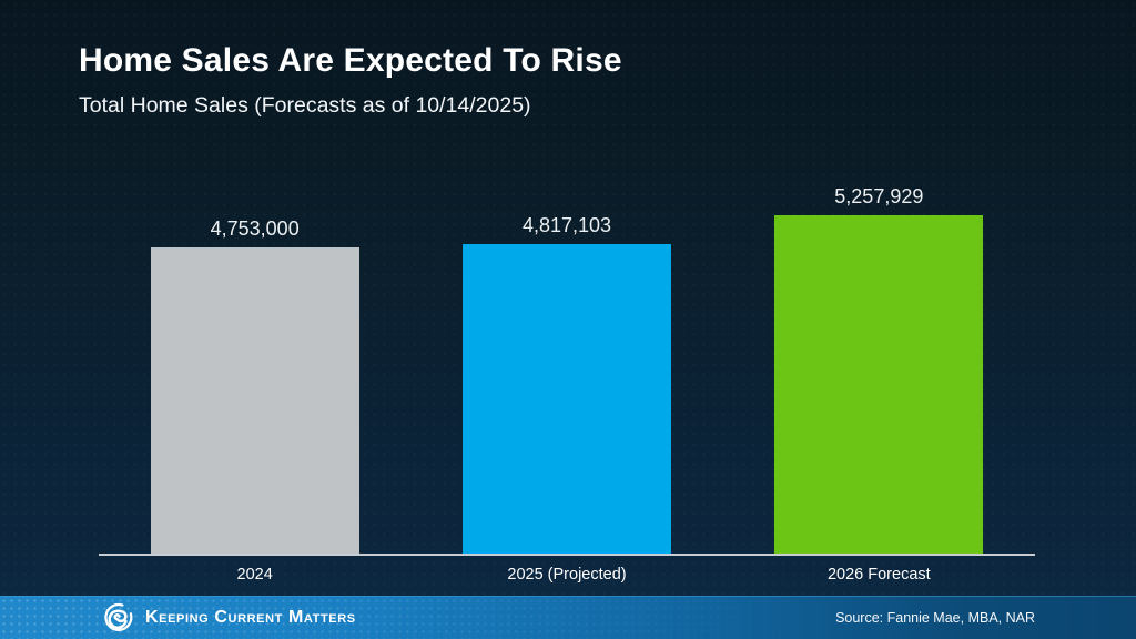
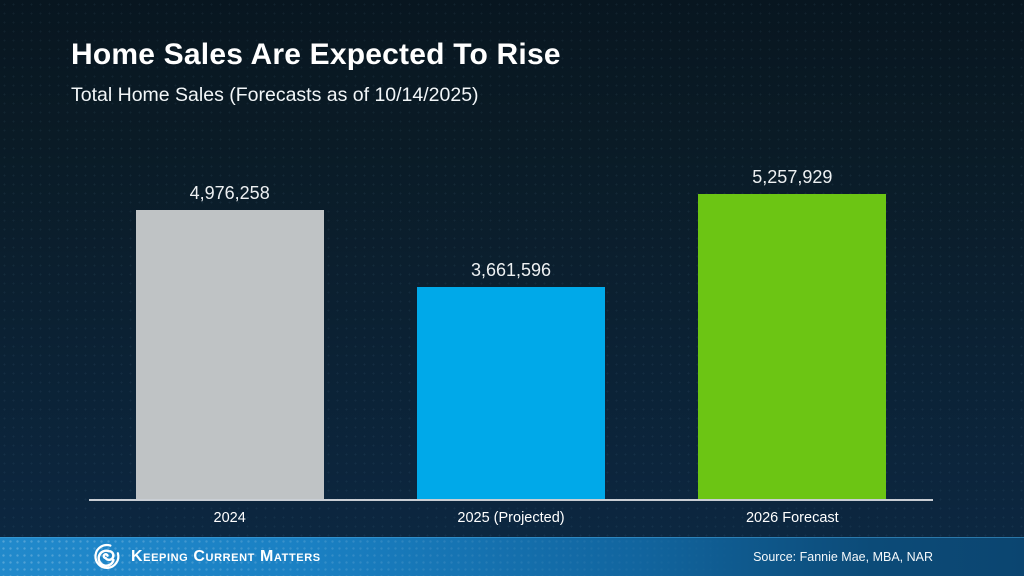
2024: 4,753,000 -> 4,976,258
2025 (Projected): 4,817,103 -> 3,661,596
